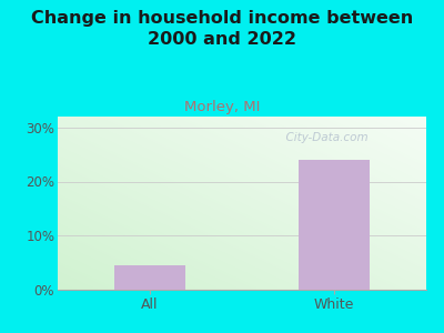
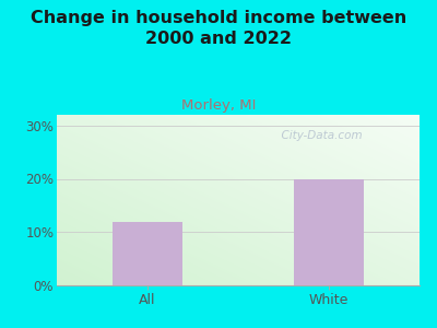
All: 4.5% -> 12.0%
White: 24.0% -> 20.0%
